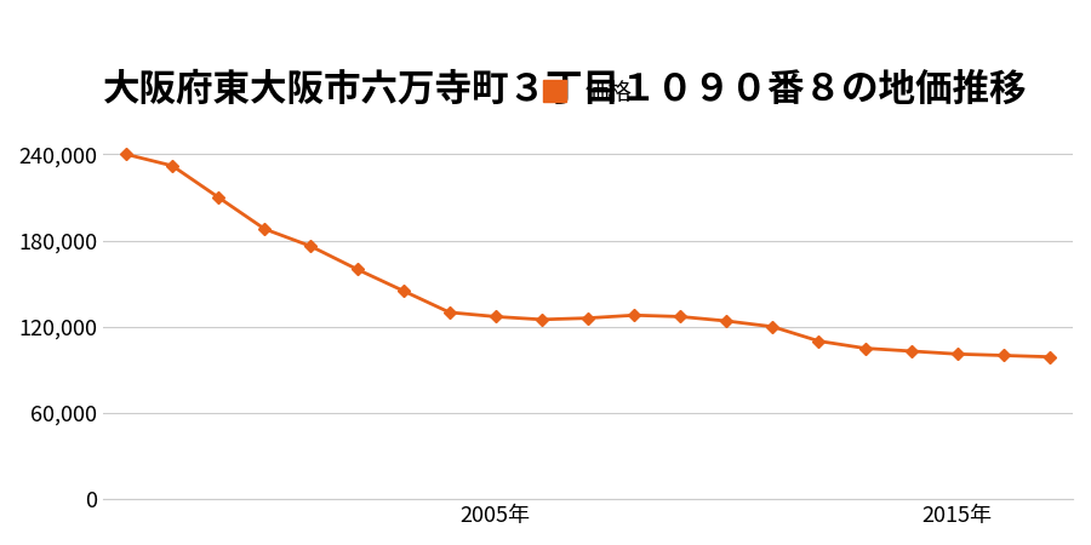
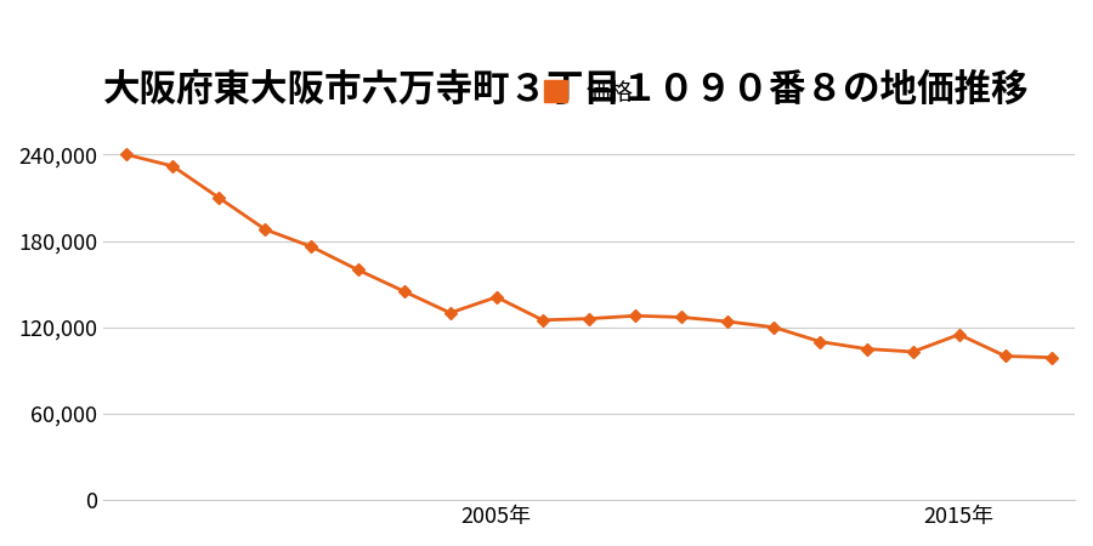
2005年: 127,000 -> 141,000
2015年: 101,000 -> 115,000
